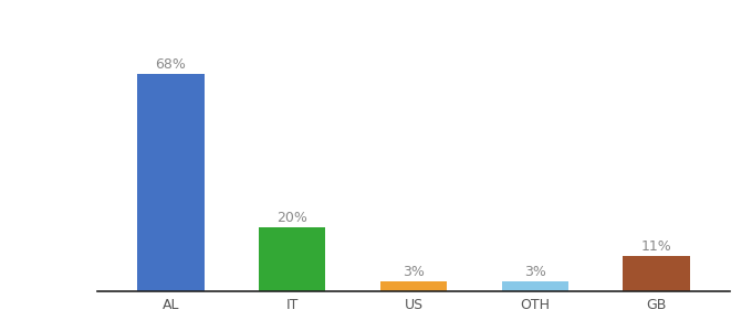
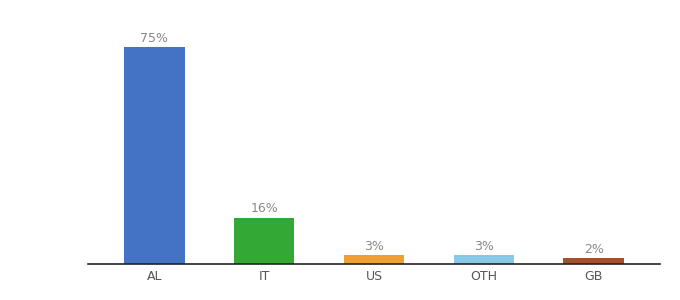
AL: 68% -> 75%
IT: 20% -> 16%
GB: 11% -> 2%
